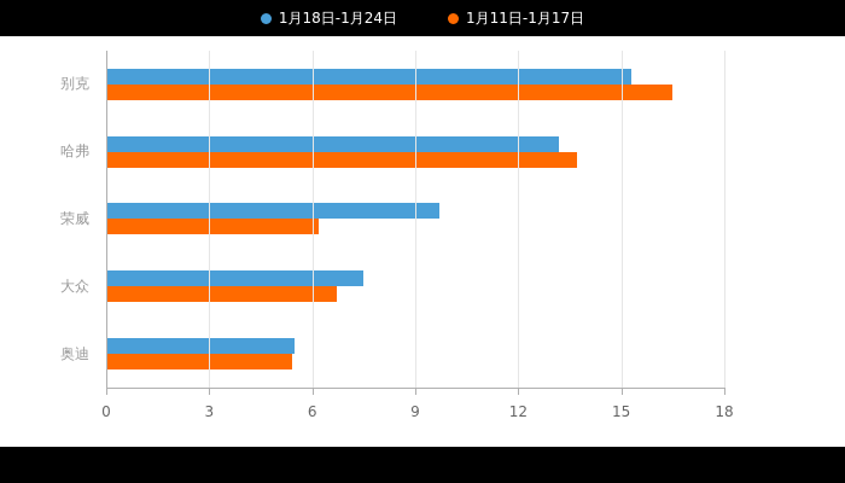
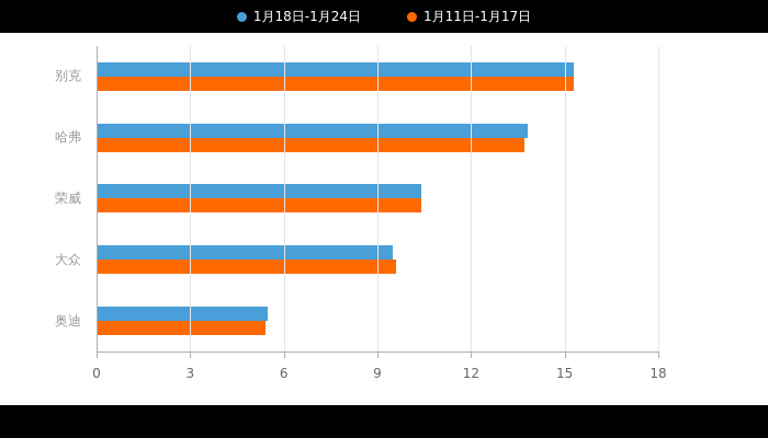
1月11日-1月17日/别克: 16.5 -> 15.3
1月18日-1月24日/哈弗: 13.2 -> 13.8
1月18日-1月24日/荣威: 9.7 -> 10.4
1月11日-1月17日/荣威: 6.2 -> 10.4
1月18日-1月24日/大众: 7.5 -> 9.5
1月11日-1月17日/大众: 6.7 -> 9.6
